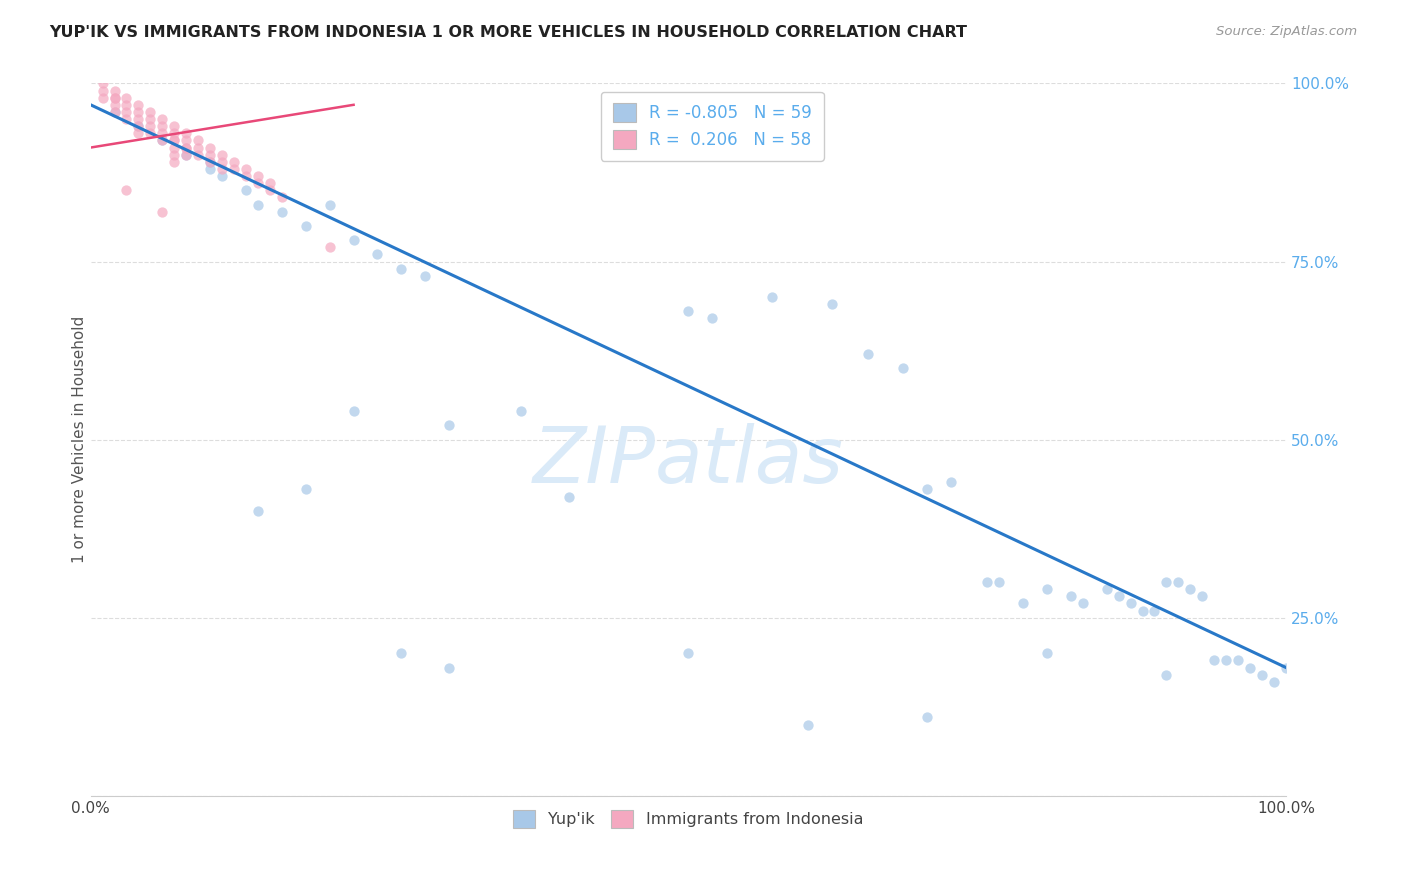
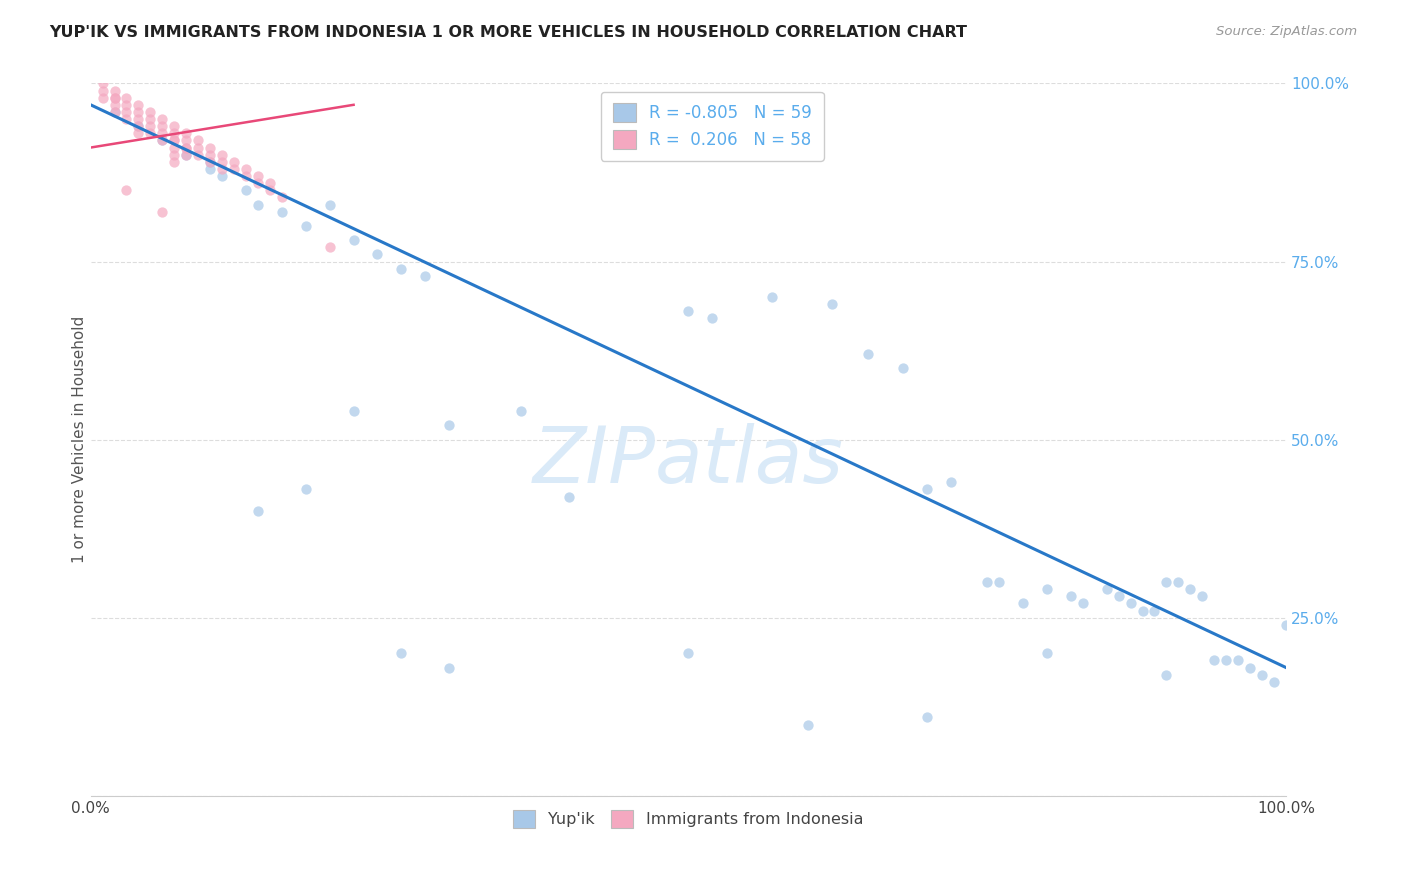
Yup'ik/100.0%: 18% -> 24%
